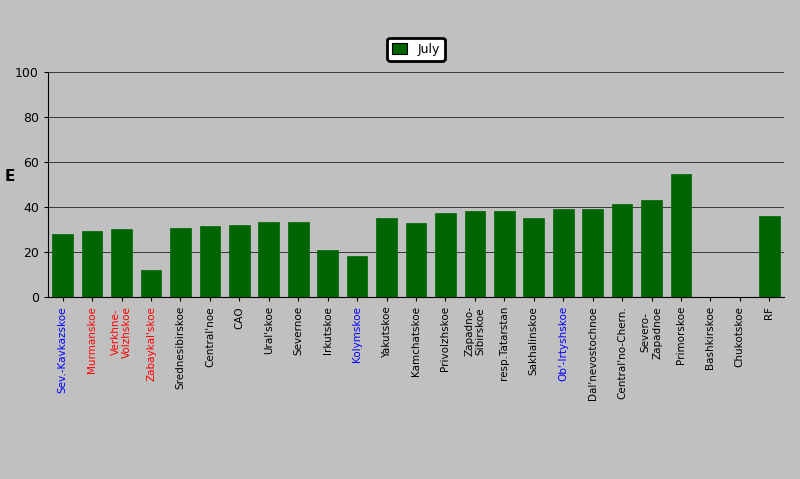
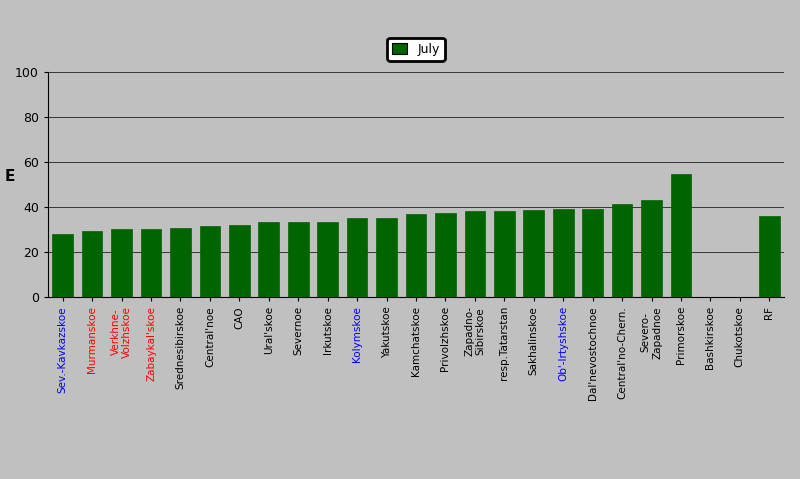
Zabaykal'skoe: 12.0 -> 30.0
Irkutskoe: 21.0 -> 33.5
Kolymskoe: 18.0 -> 35.0
Kamchatskoe: 33.0 -> 37.0
Sakhalinskoe: 35.0 -> 38.5
